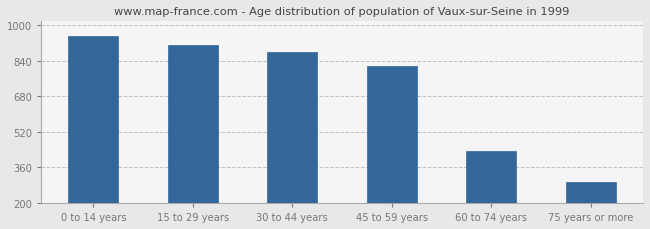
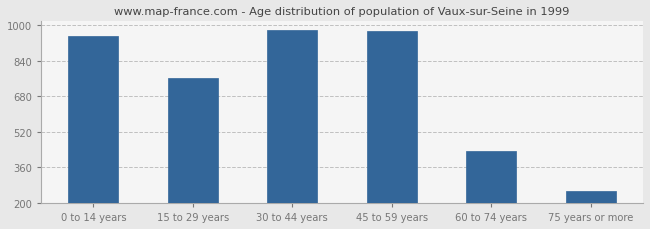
15 to 29 years: 910 -> 762
30 to 44 years: 880 -> 981
45 to 59 years: 815 -> 975
75 years or more: 295 -> 252
